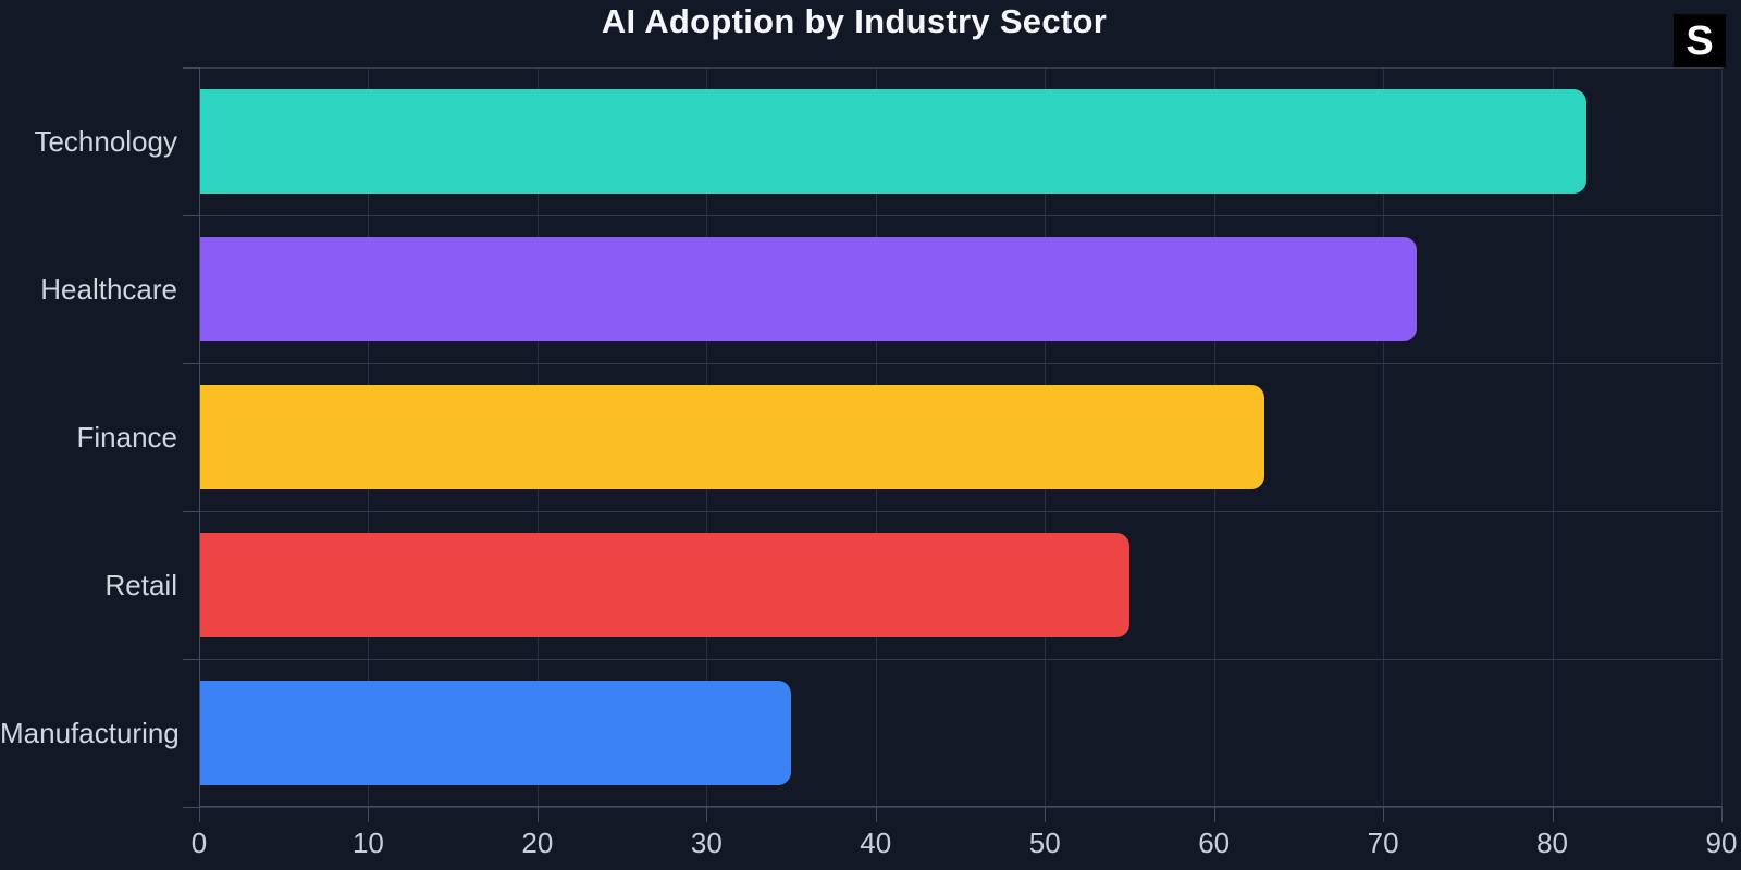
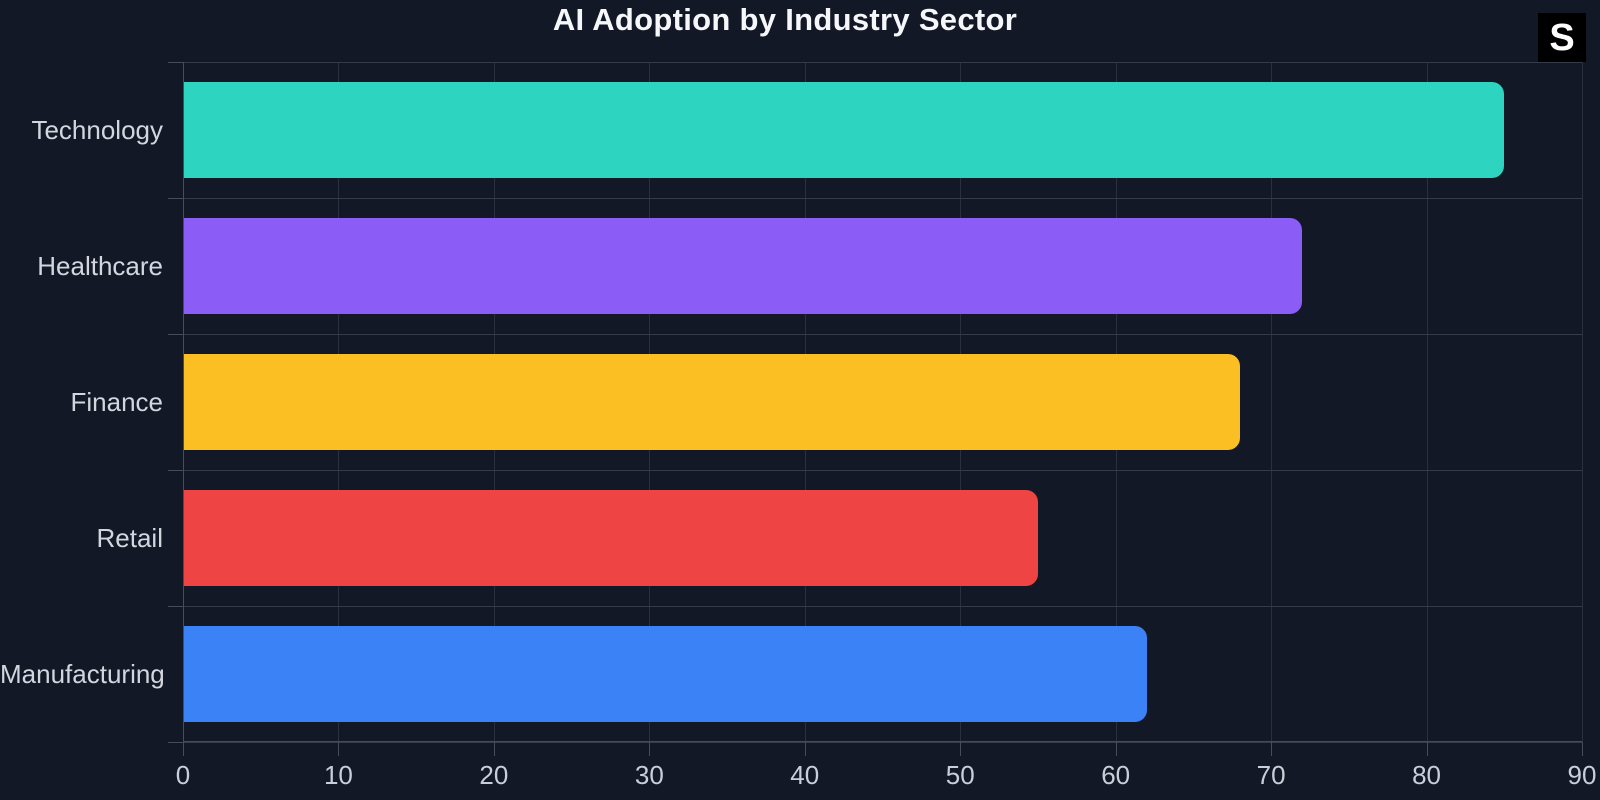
Technology: 82 -> 85
Finance: 63 -> 68
Manufacturing: 35 -> 62
